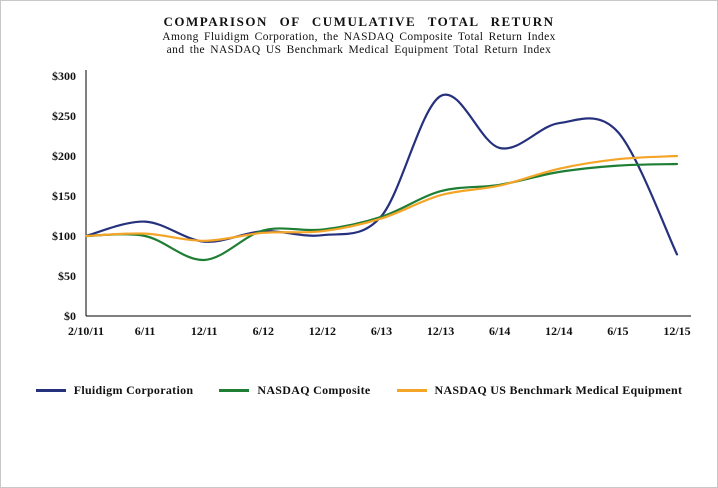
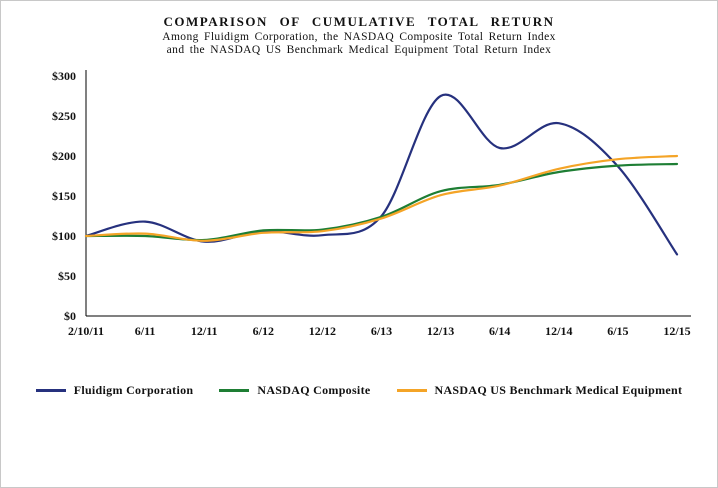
NASDAQ Composite/12/11: $70 -> $100
Fluidigm Corporation/6/15: $230 -> $190
